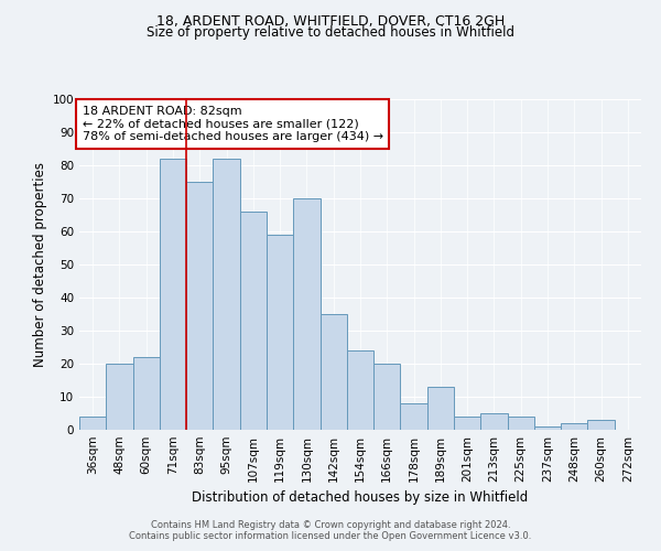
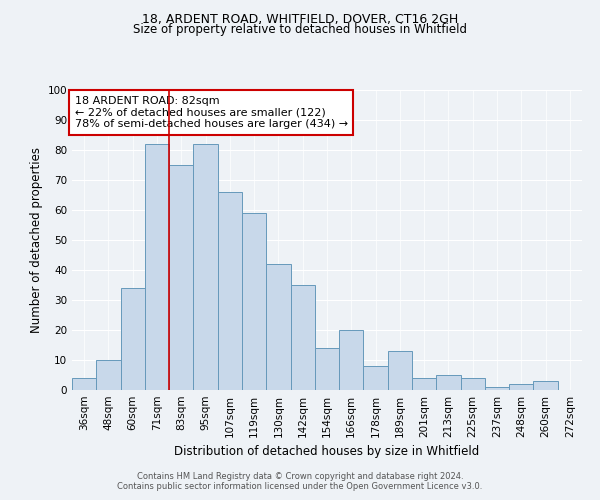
48sqm: 20 -> 10
60sqm: 22 -> 34
130sqm: 70 -> 42
154sqm: 24 -> 14
